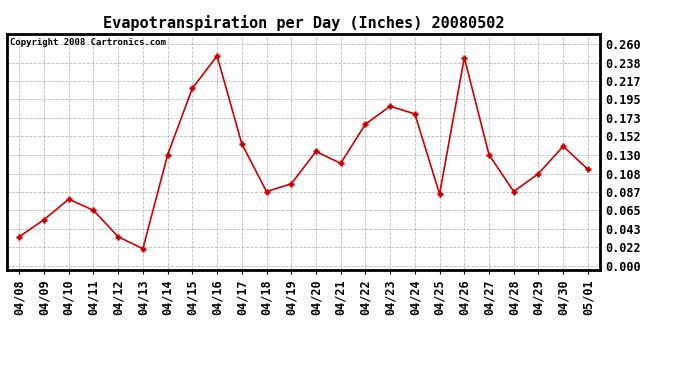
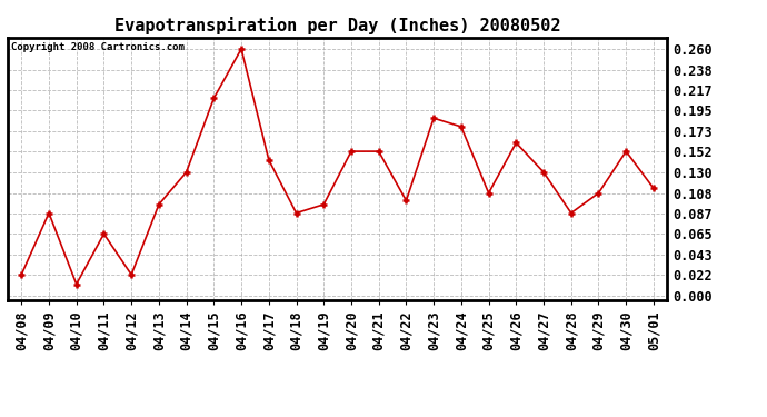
04/08: 0.034 -> 0.022
04/09: 0.054 -> 0.087
04/10: 0.078 -> 0.012
04/12: 0.034 -> 0.022
04/13: 0.020 -> 0.096
04/16: 0.246 -> 0.260
04/20: 0.134 -> 0.152
04/21: 0.120 -> 0.152
04/22: 0.166 -> 0.100
04/25: 0.084 -> 0.108
04/26: 0.244 -> 0.161
04/30: 0.140 -> 0.152
